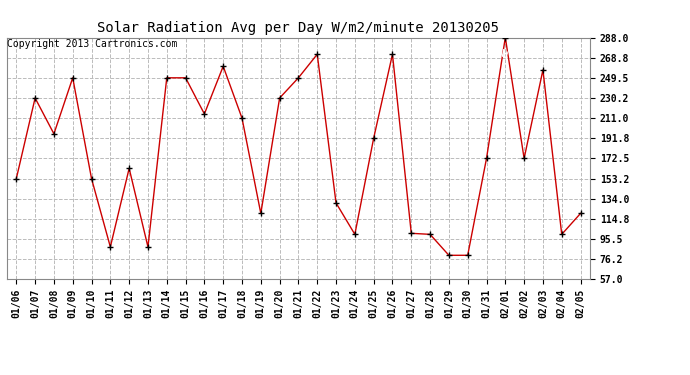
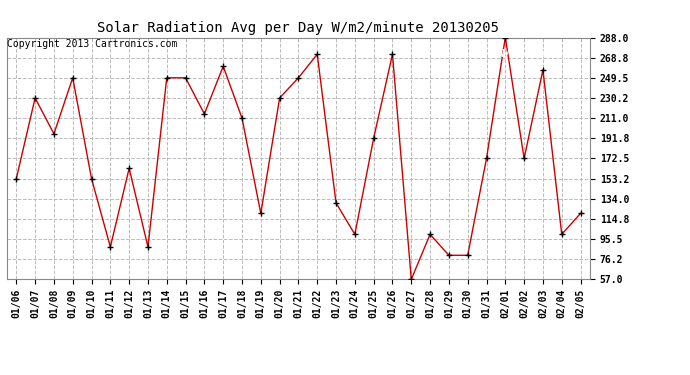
01/27: 101 -> 57
